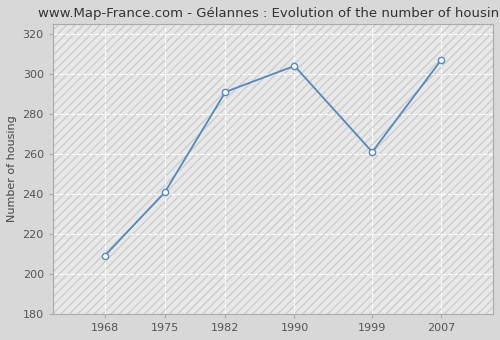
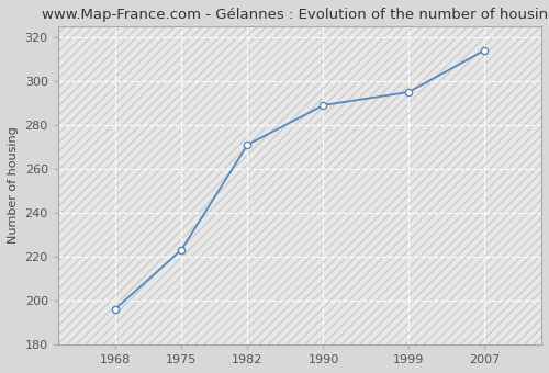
1968: 209 -> 196
1975: 241 -> 223
1982: 291 -> 271
1990: 304 -> 289
1999: 261 -> 295
2007: 307 -> 314
